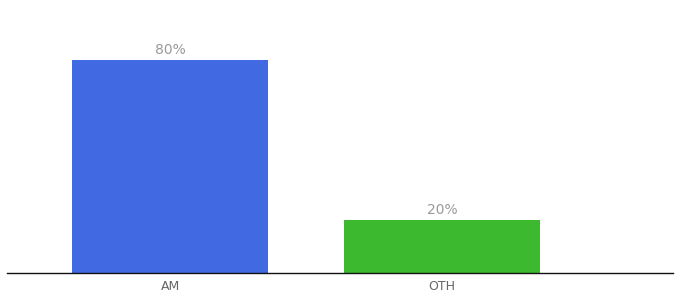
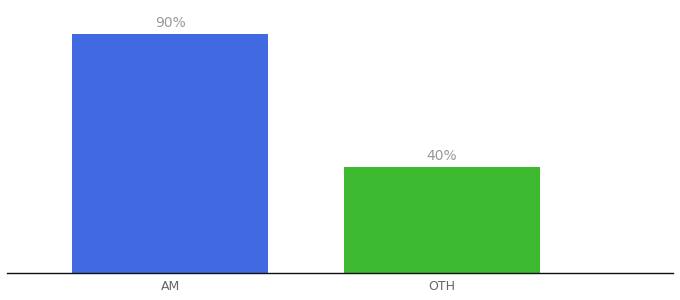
AM: 80% -> 90%
OTH: 20% -> 40%
